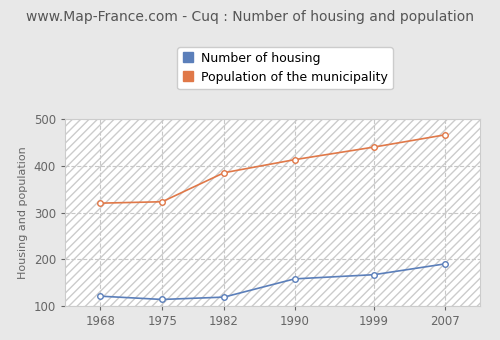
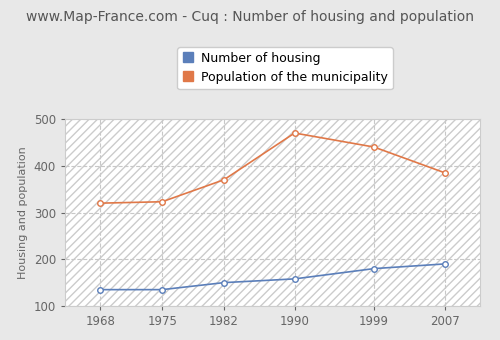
Number of housing/1968: 121 -> 135
Number of housing/1975: 114 -> 135
Number of housing/1982: 119 -> 150
Population of the municipality/1982: 385 -> 370
Population of the municipality/1990: 413 -> 470
Number of housing/1999: 167 -> 180
Population of the municipality/2007: 466 -> 385
